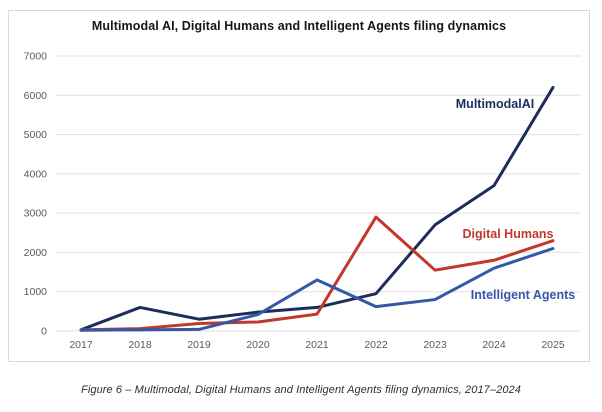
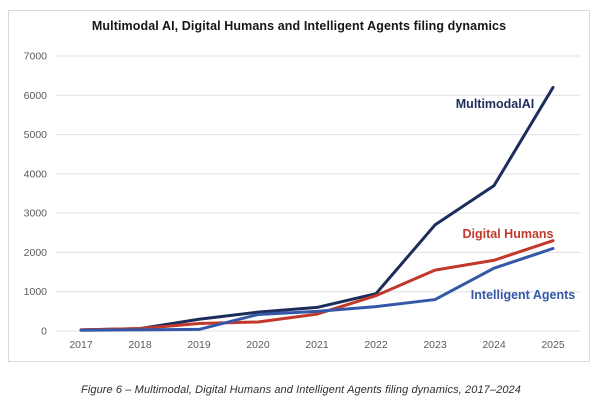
MultimodalAI/2018: 600 -> 100
Intelligent Agents/2021: 1300 -> 500
Digital Humans/2022: 2900 -> 900
